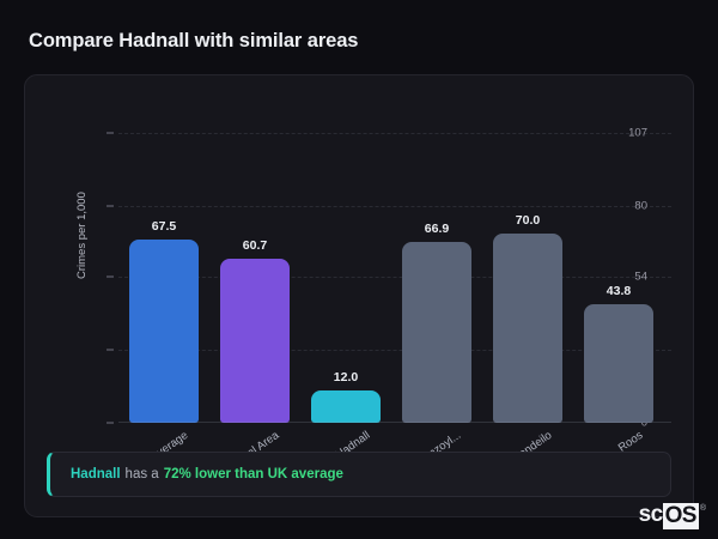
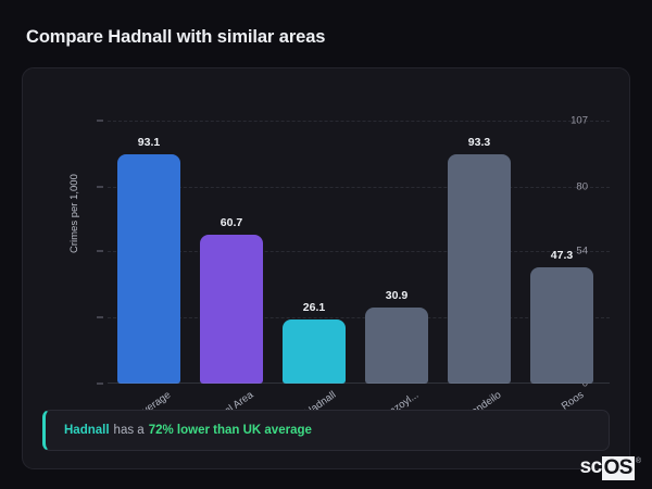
UK Average: 67.5 -> 93.1
Hadnall: 12.0 -> 26.1
Westonzoyl...: 66.9 -> 30.9
Llandeilo: 70.0 -> 93.3
Roos: 43.8 -> 47.3
